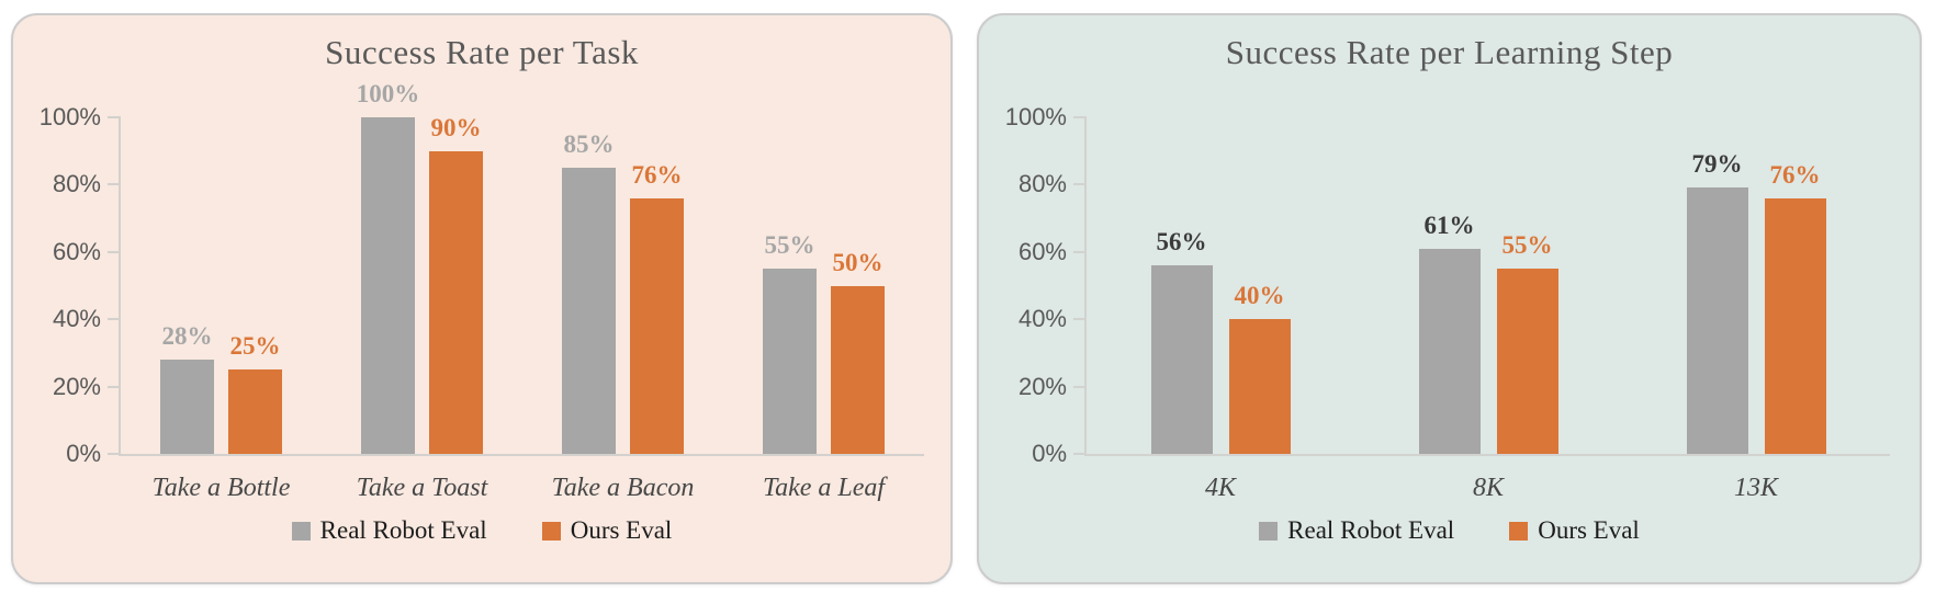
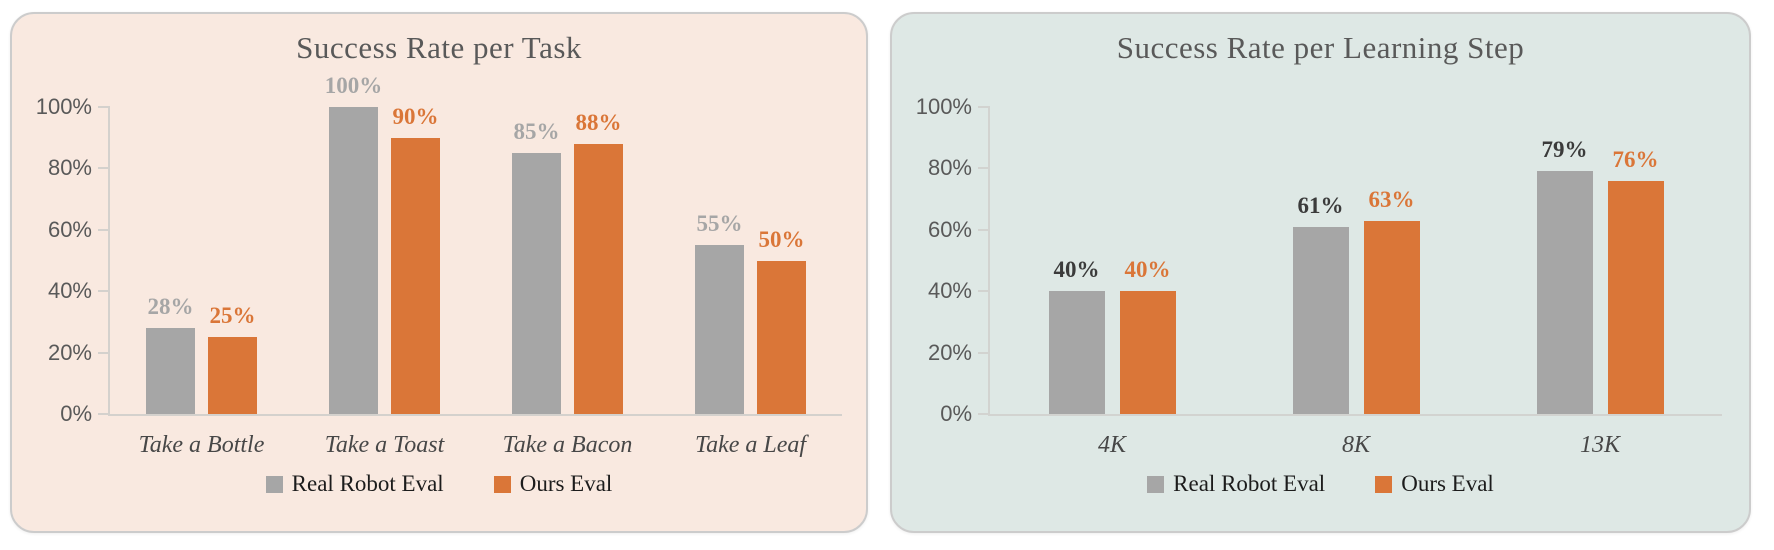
Success Rate per Task/Ours Eval/Take a Bacon: 76% -> 88%
Success Rate per Learning Step/Real Robot Eval/4K: 56% -> 40%
Success Rate per Learning Step/Ours Eval/8K: 55% -> 63%
